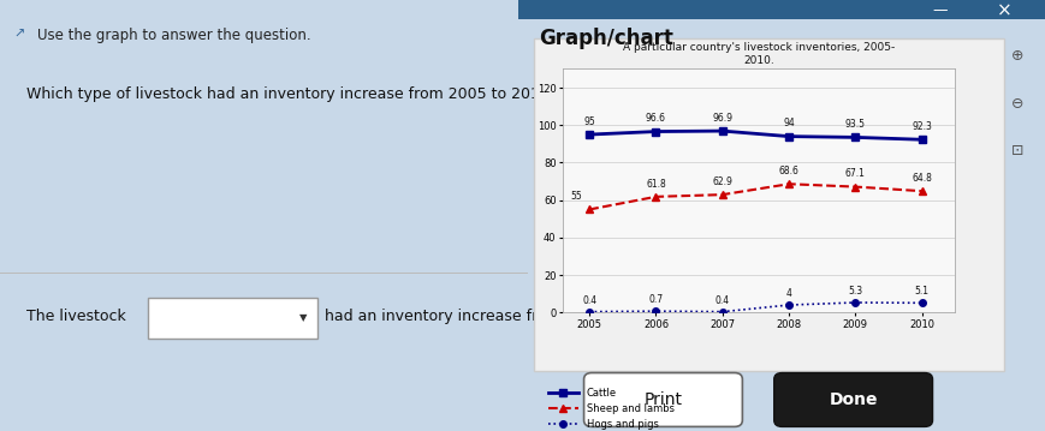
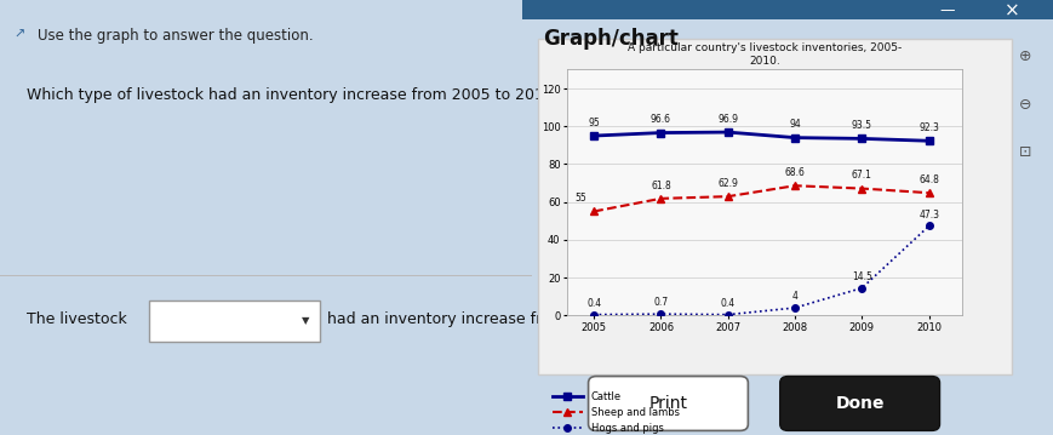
Hogs and pigs/2009: 5.3 -> 14.5
Hogs and pigs/2010: 5.1 -> 47.3
